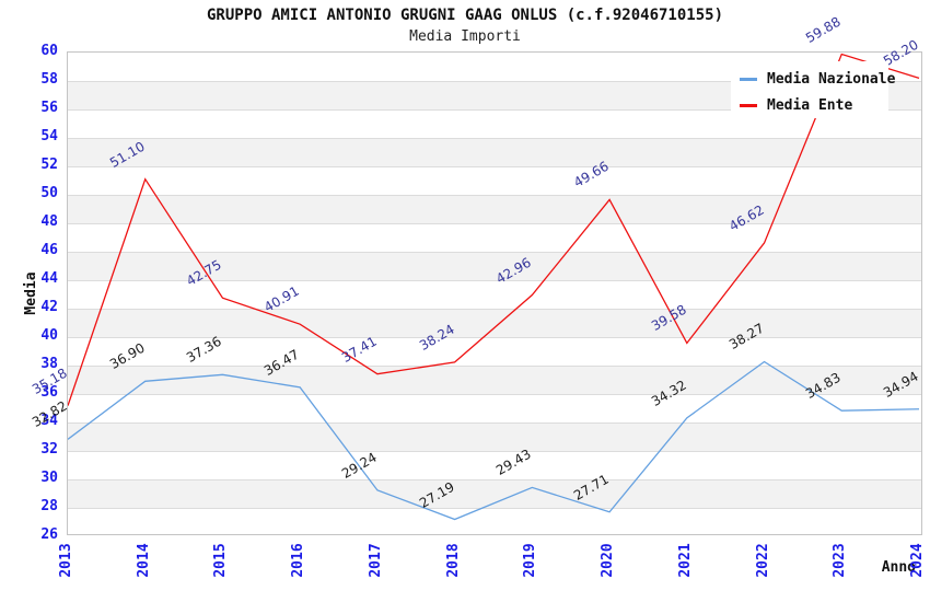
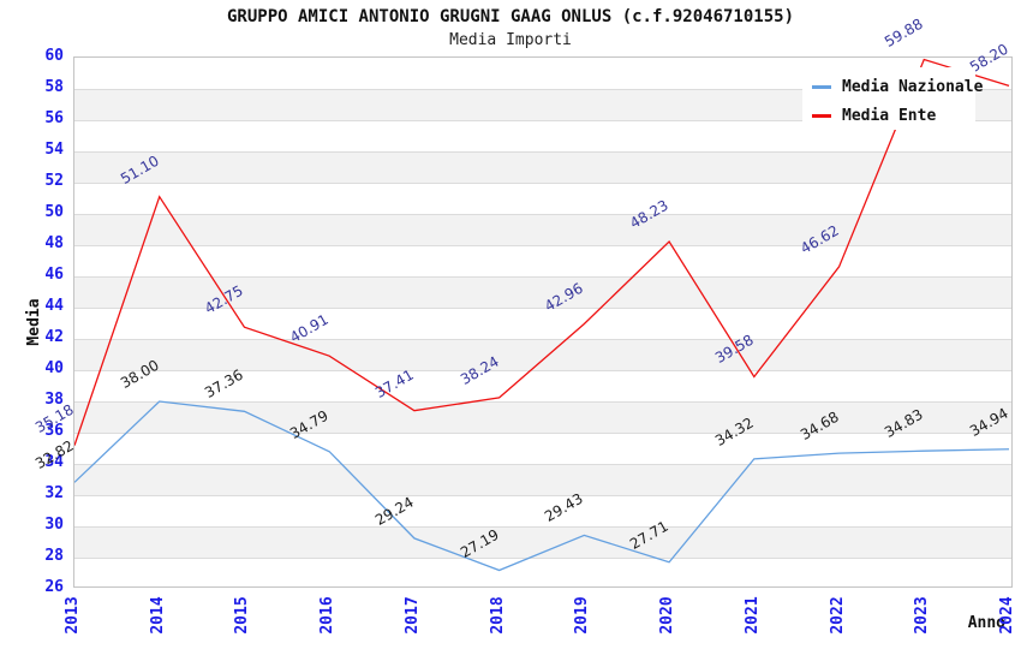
Media Nazionale/2014: 36.90 -> 38.00
Media Nazionale/2016: 36.47 -> 34.79
Media Ente/2020: 49.66 -> 48.23
Media Nazionale/2022: 38.27 -> 34.68
